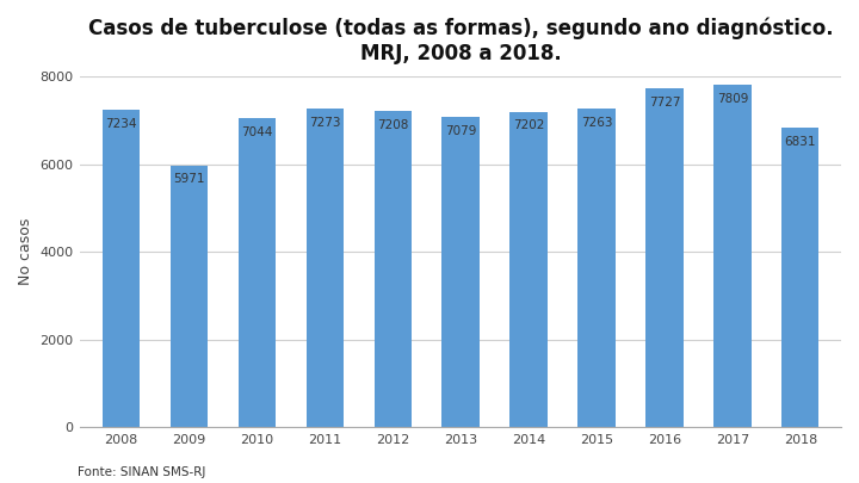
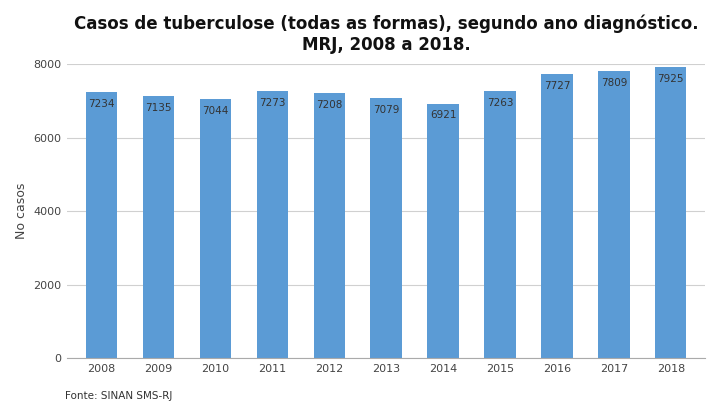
2009: 5971 -> 7135
2014: 7202 -> 6921
2018: 6831 -> 7925
